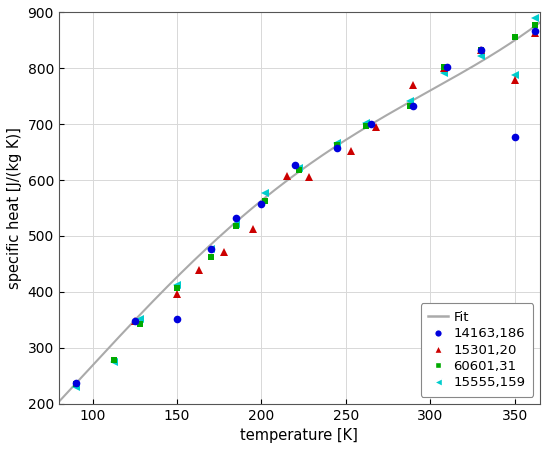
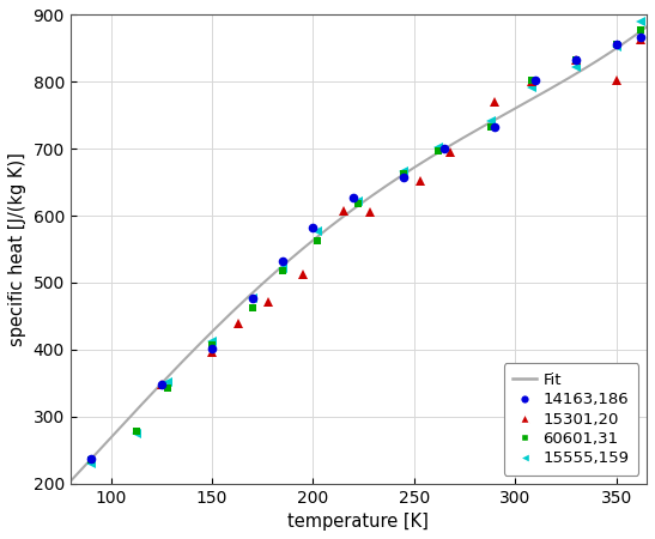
14163,186/150: 352 -> 401
14163,186/200: 558 -> 582
14163,186/350: 678 -> 856
15301,20/350: 780 -> 802
15555,159/350: 788 -> 852
